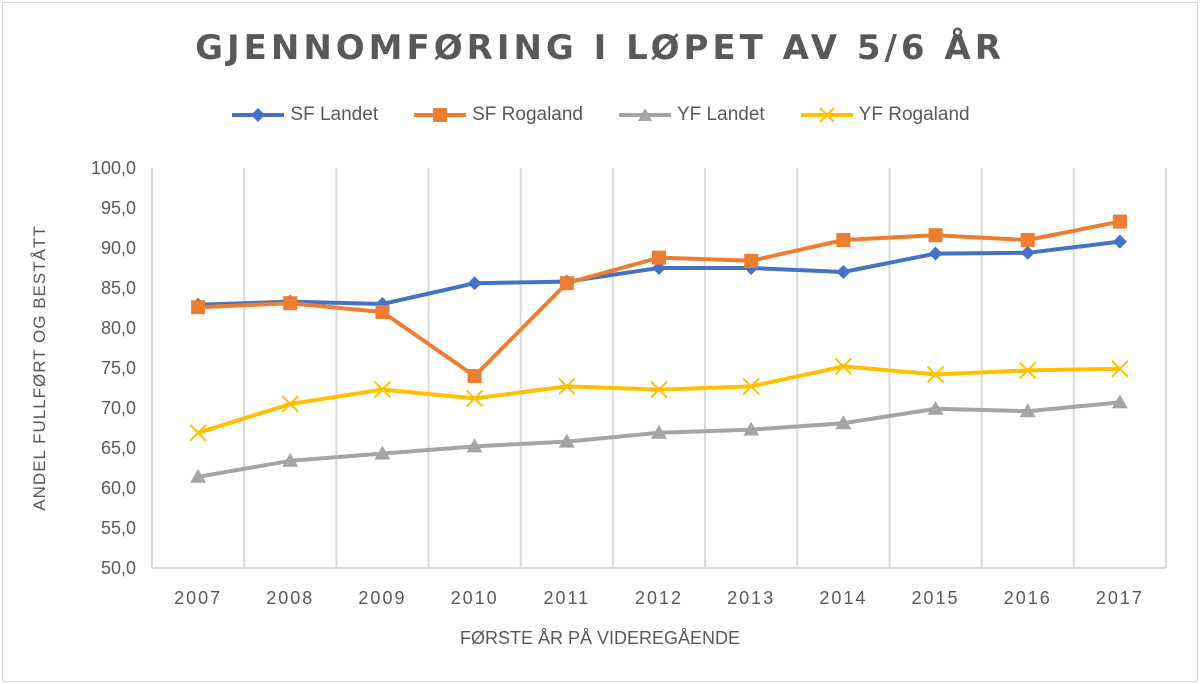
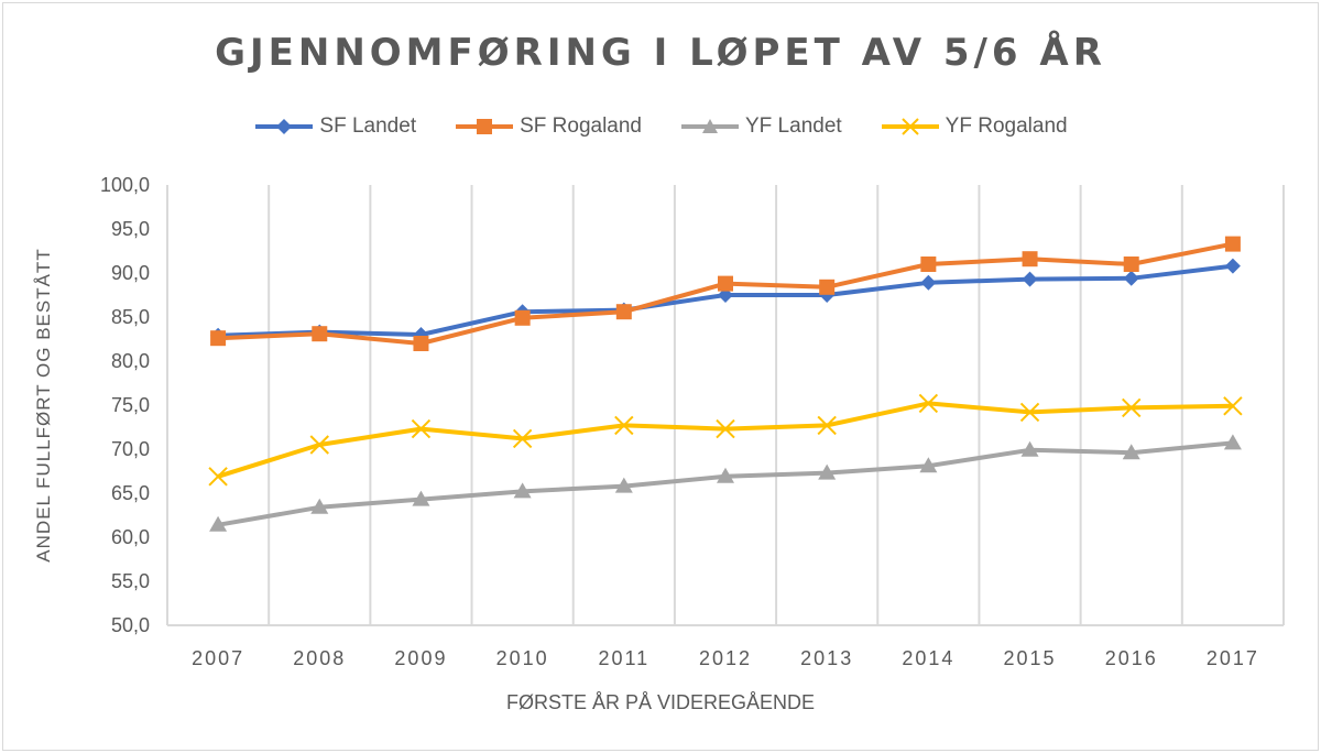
SF Rogaland/2010: 74 -> 85
SF Landet/2014: 87 -> 89
